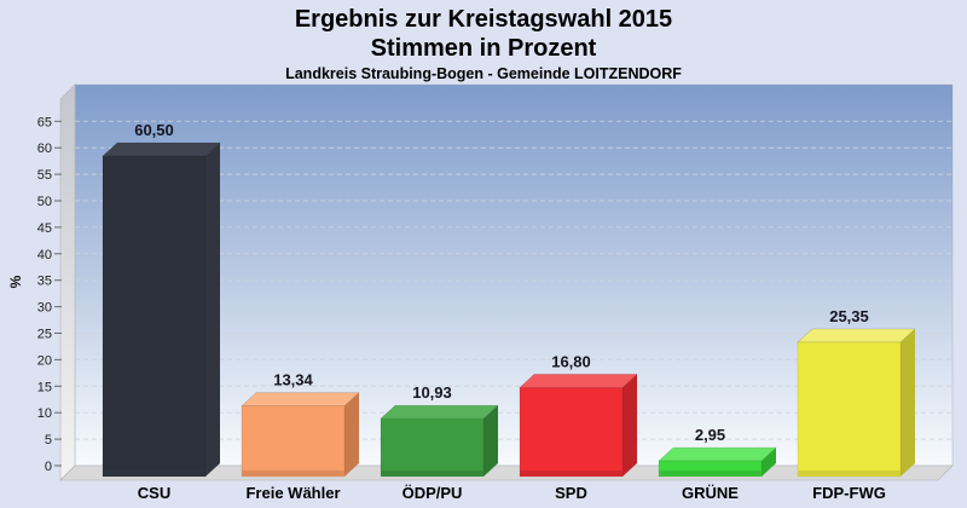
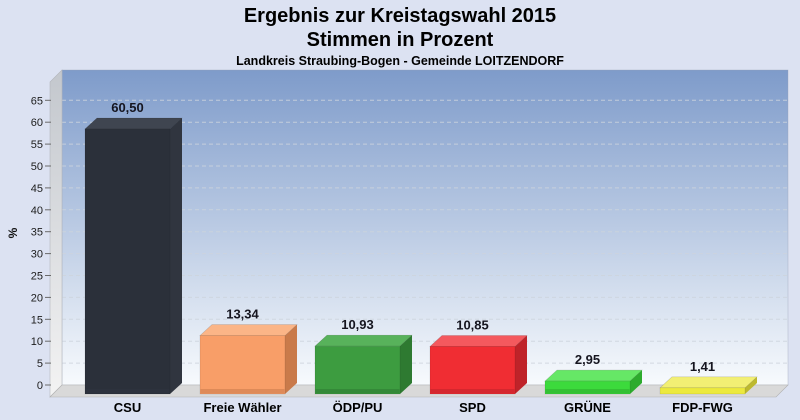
SPD: 16,80 -> 10,85
FDP-FWG: 25,35 -> 1,41
